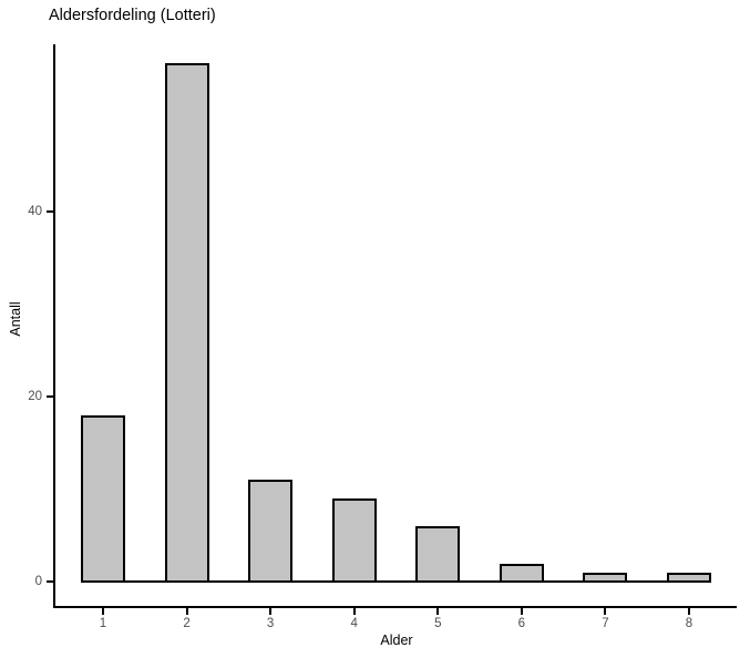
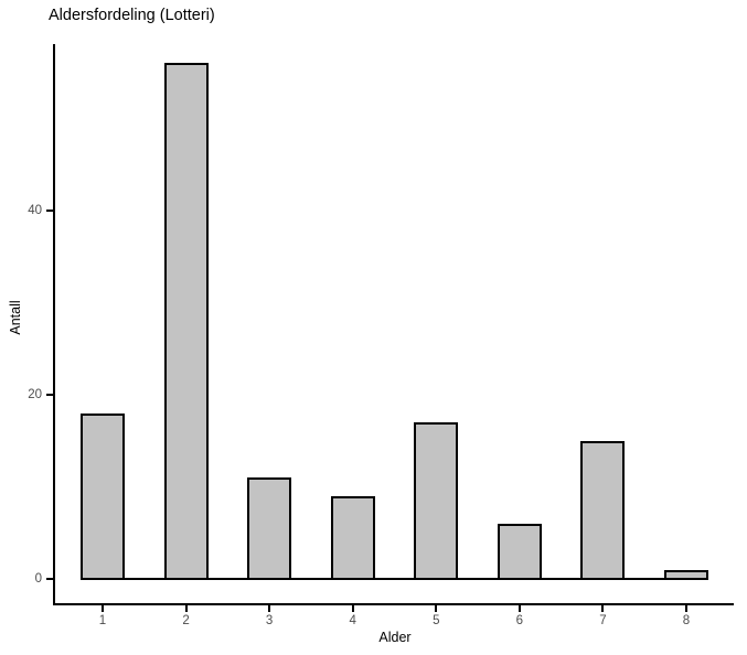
5: 6 -> 17
6: 2 -> 6
7: 1 -> 15
